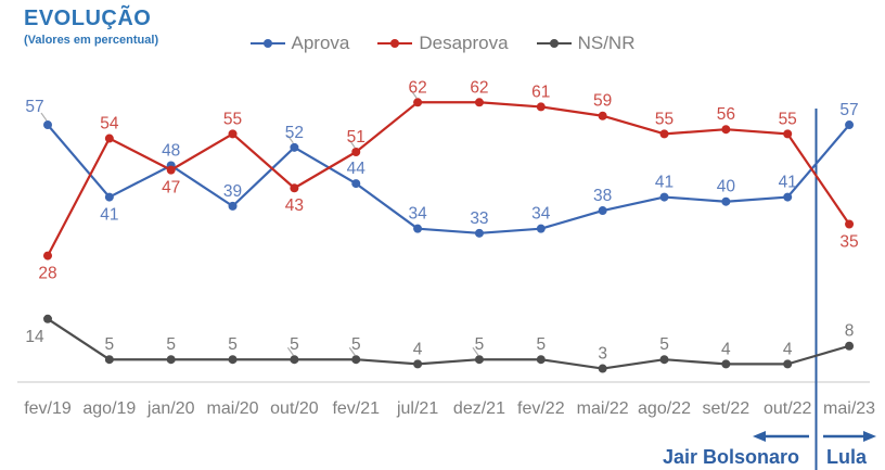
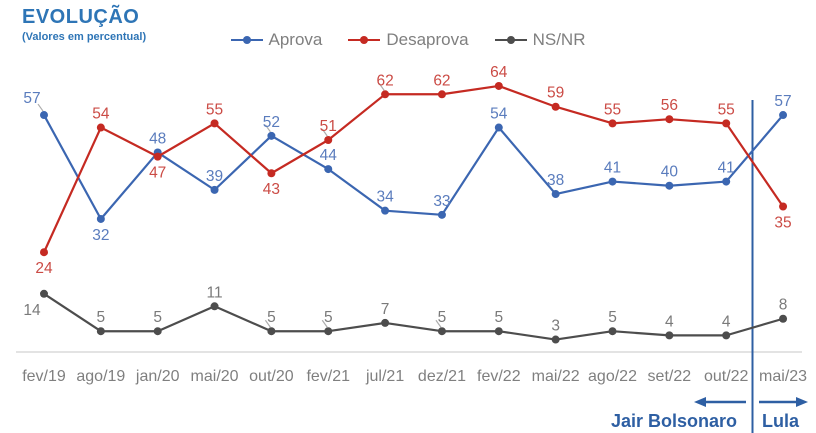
Desaprova/fev/19: 28 -> 24
Aprova/ago/19: 41 -> 32
NS/NR/mai/20: 5 -> 11
NS/NR/jul/21: 4 -> 7
Aprova/fev/22: 34 -> 54
Desaprova/fev/22: 61 -> 64
